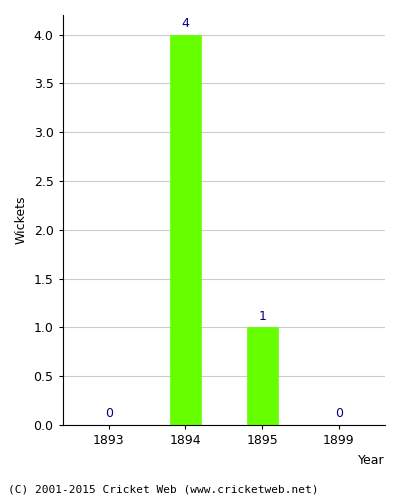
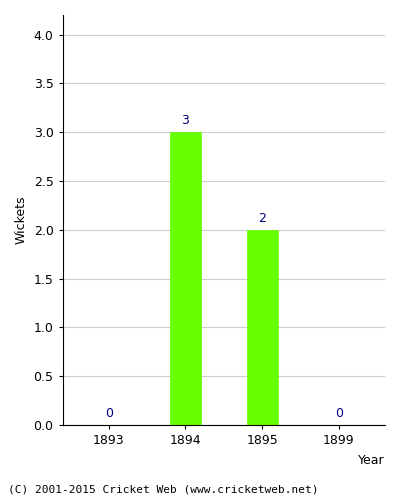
1894: 4 -> 3
1895: 1 -> 2
